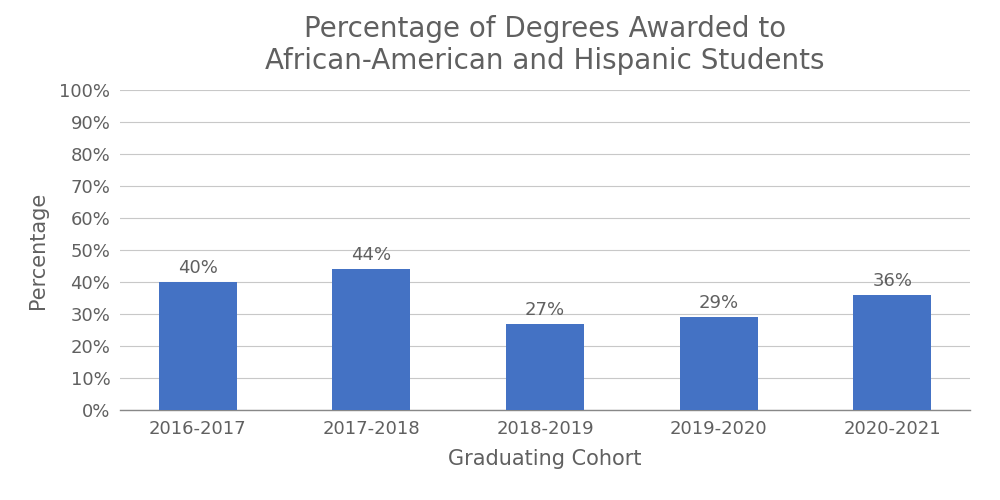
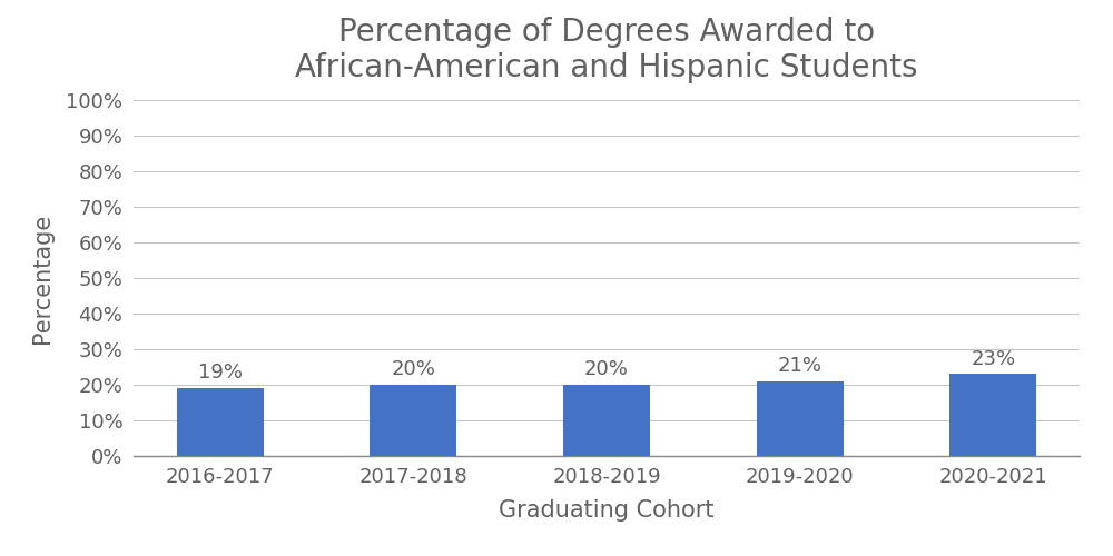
2016-2017: 40% -> 19%
2017-2018: 44% -> 20%
2018-2019: 27% -> 20%
2019-2020: 29% -> 21%
2020-2021: 36% -> 23%
